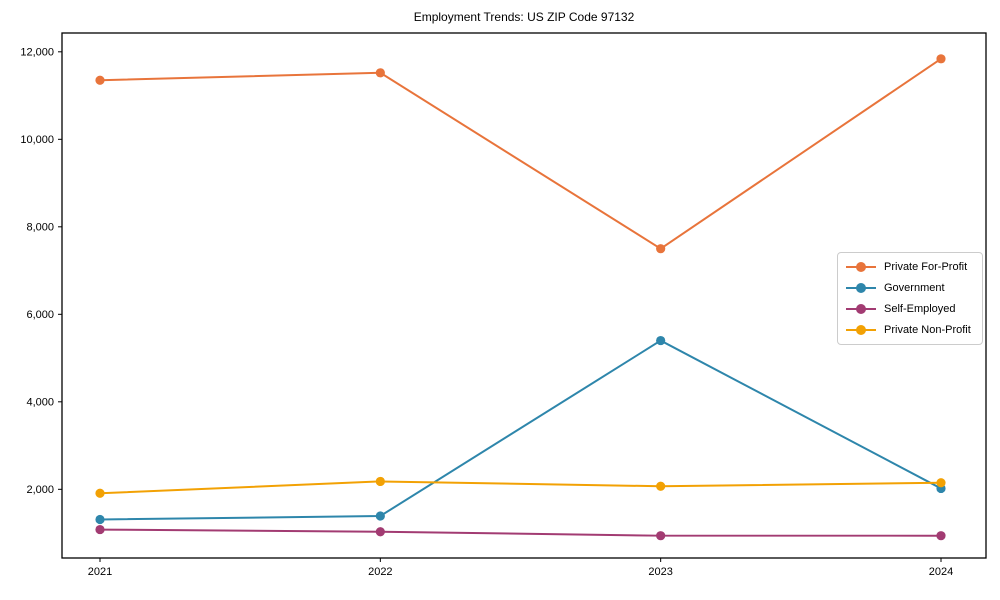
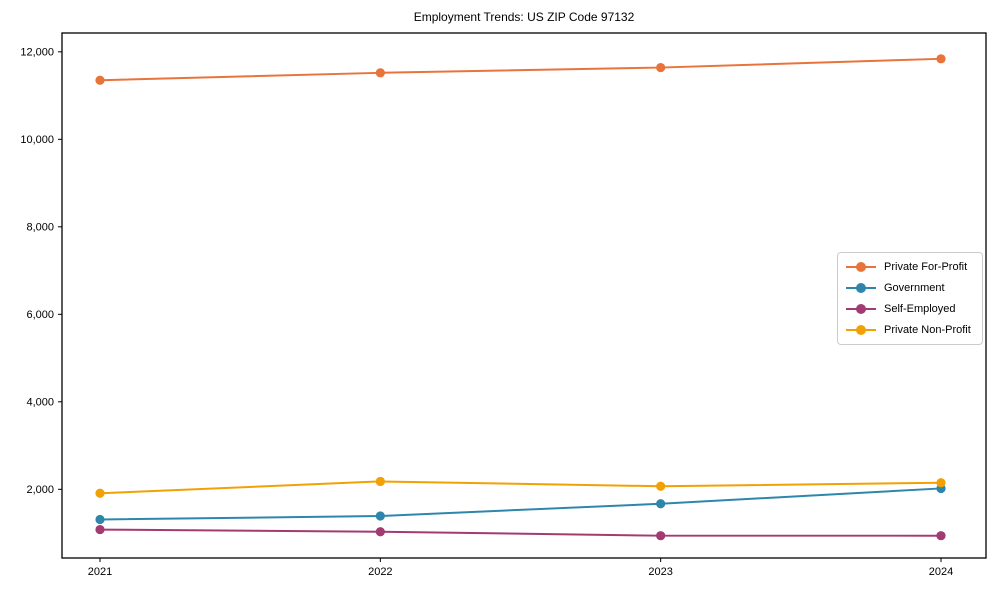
Private For-Profit/2023: 7500 -> 11600
Government/2023: 5400 -> 1700
